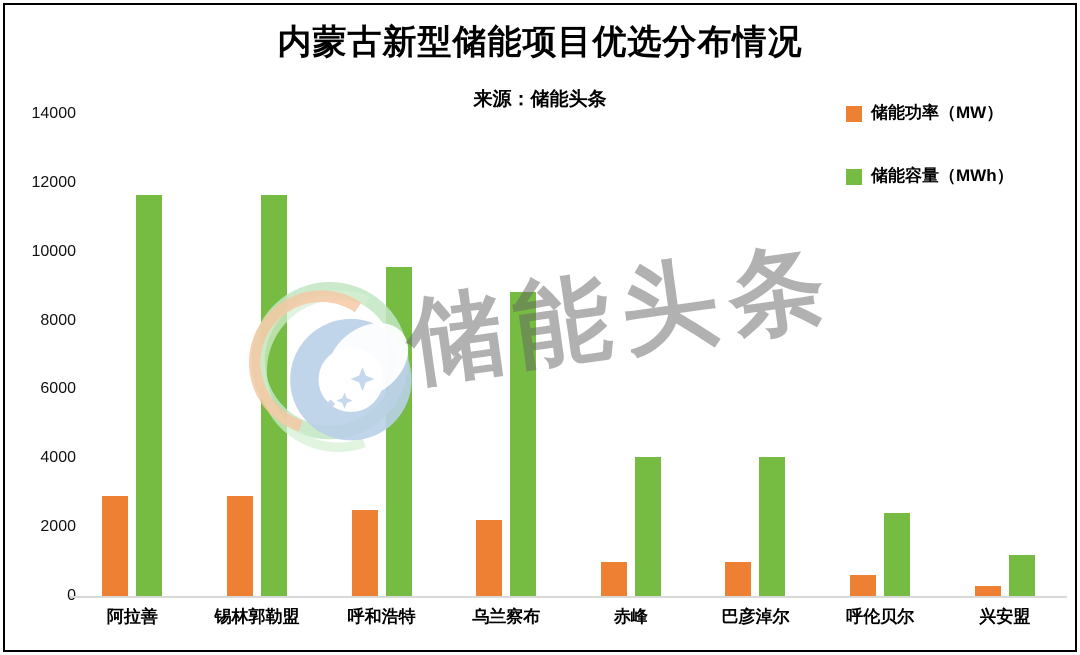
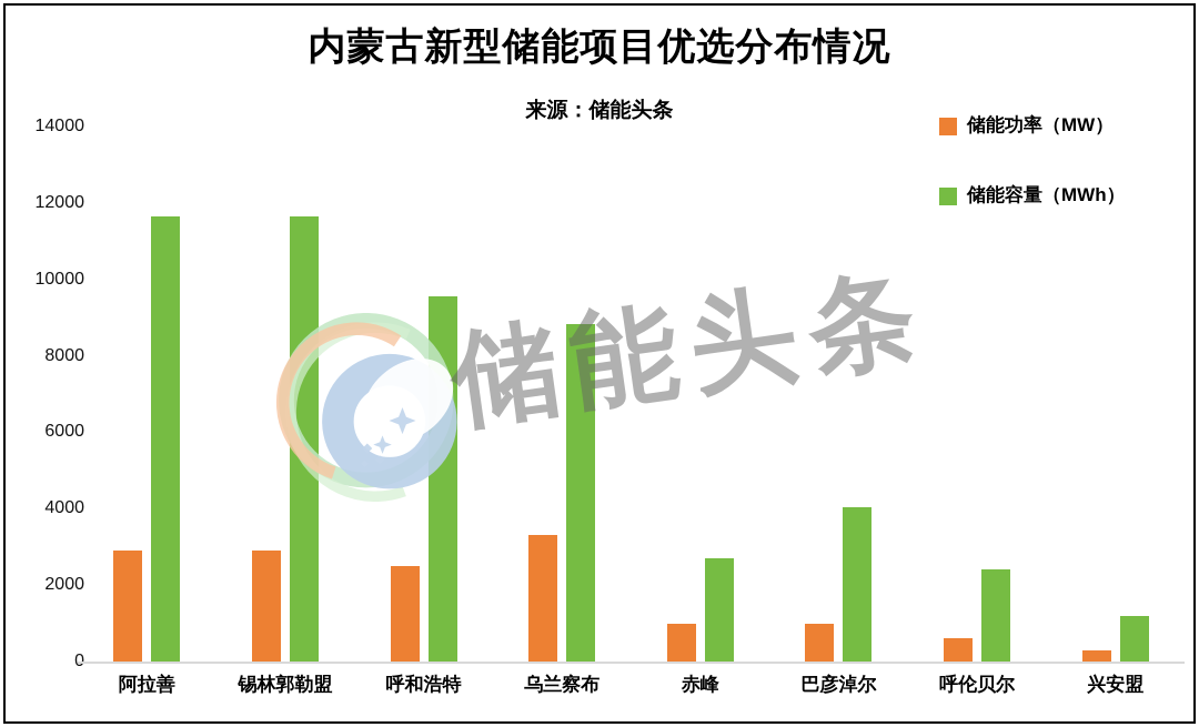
储能功率（MW）/乌兰察布: 2200 -> 3300
储能容量（MWh）/赤峰: 4000 -> 2700
